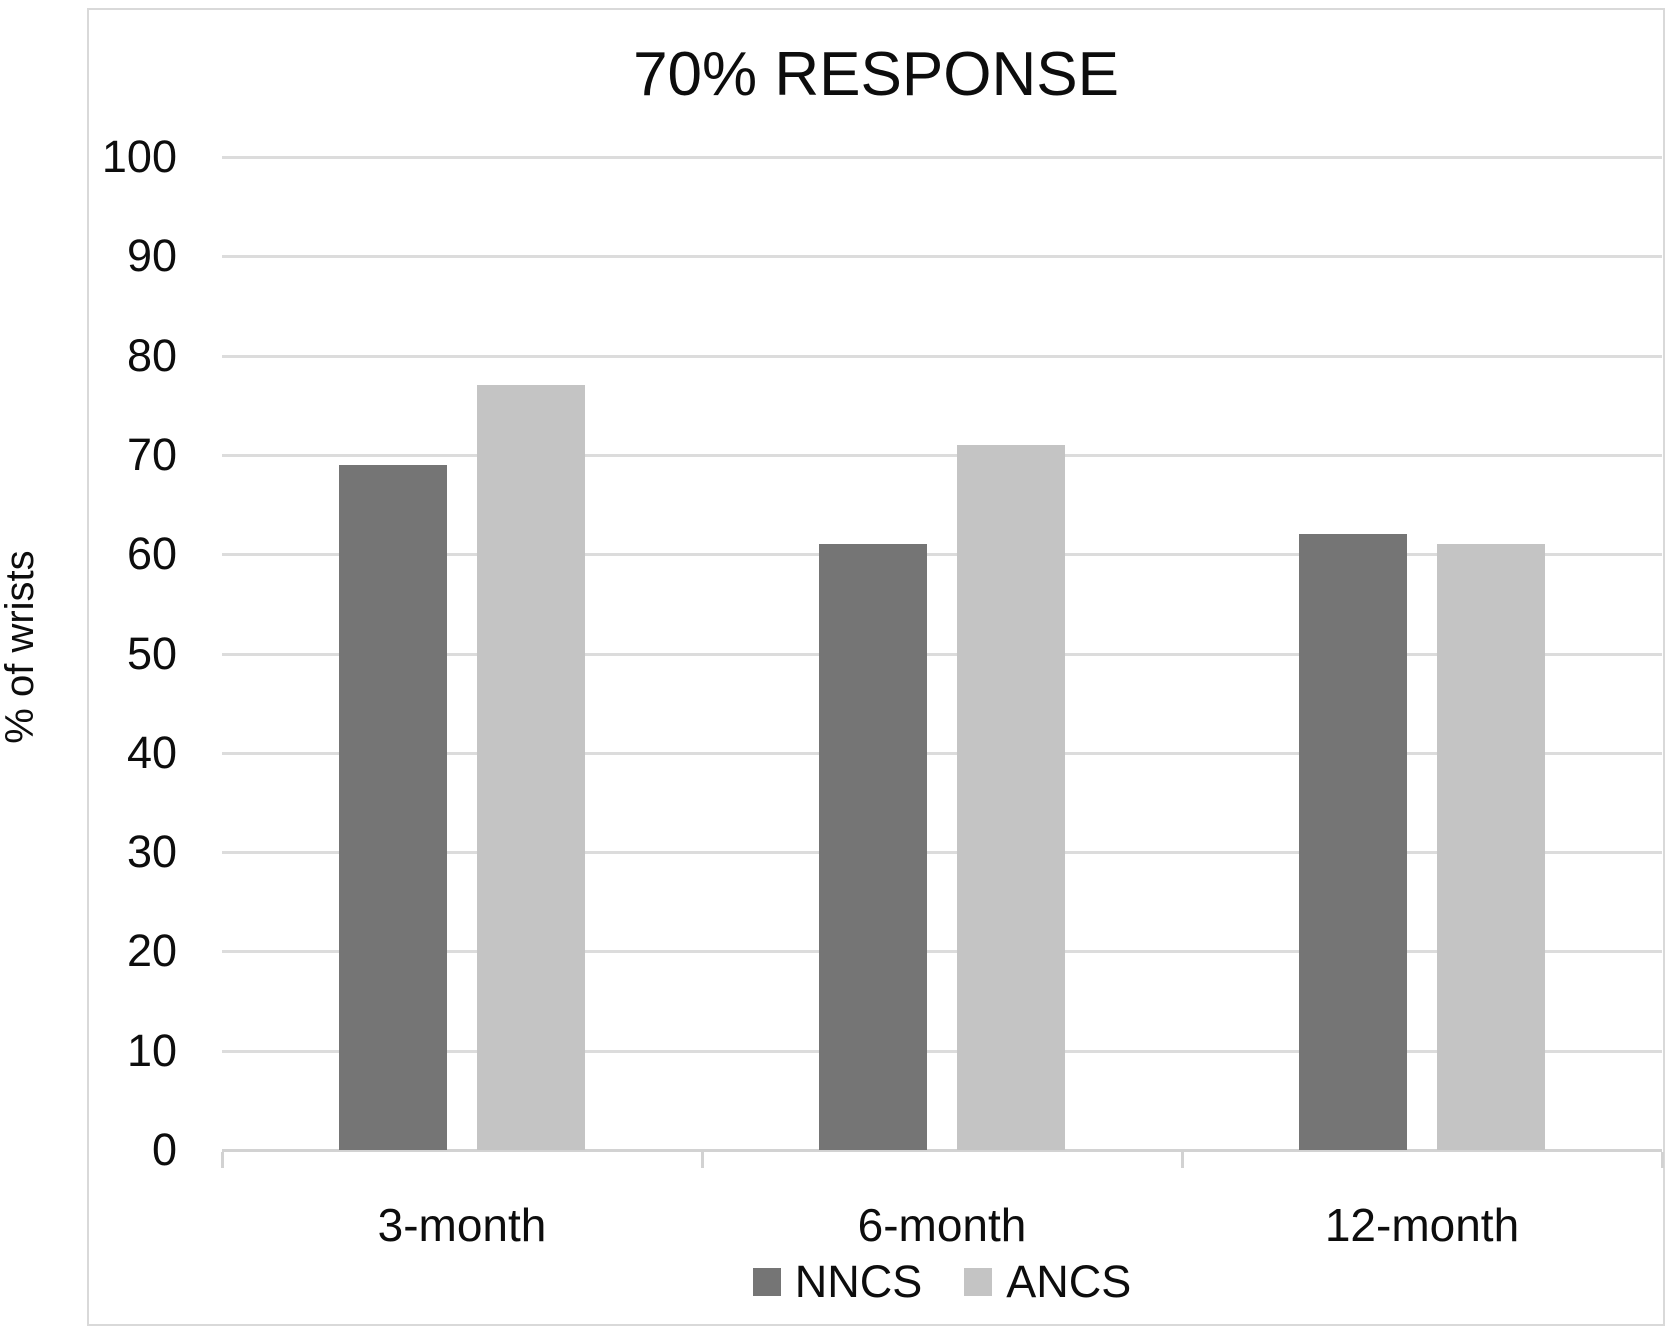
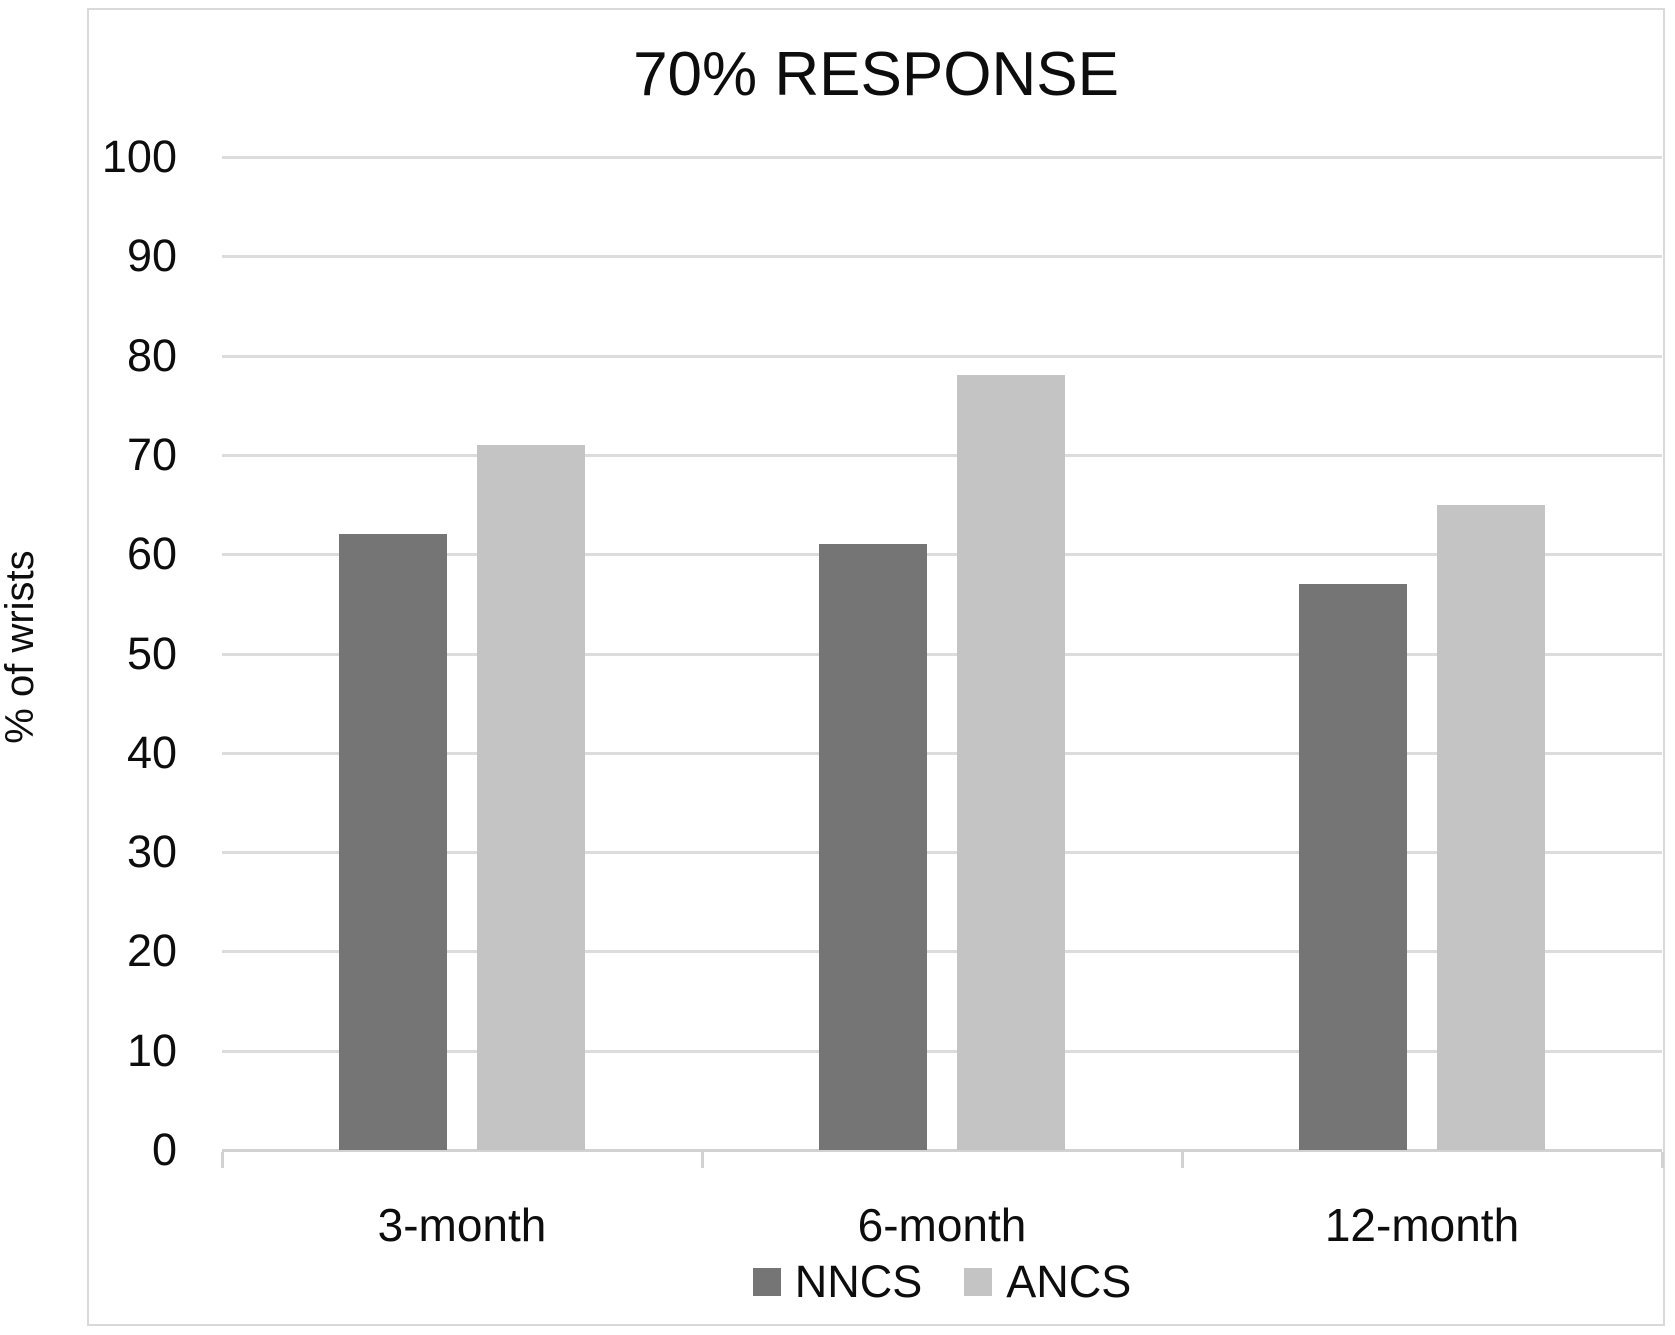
NNCS/3-month: 69 -> 62
ANCS/3-month: 77 -> 71
ANCS/6-month: 71 -> 78
NNCS/12-month: 62 -> 57
ANCS/12-month: 61 -> 65
